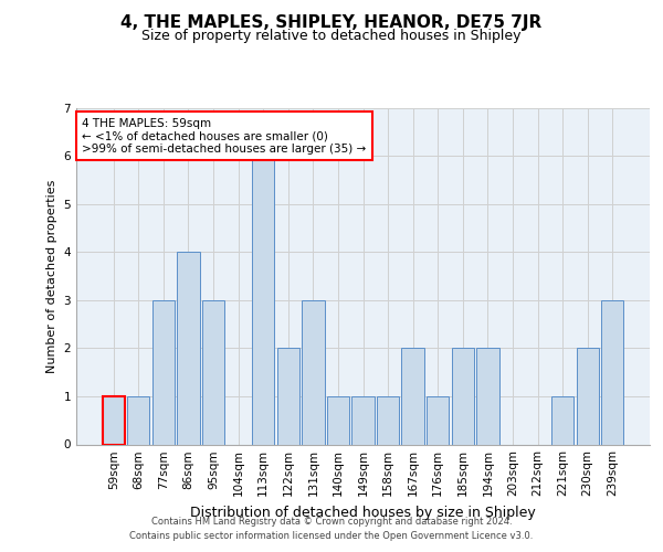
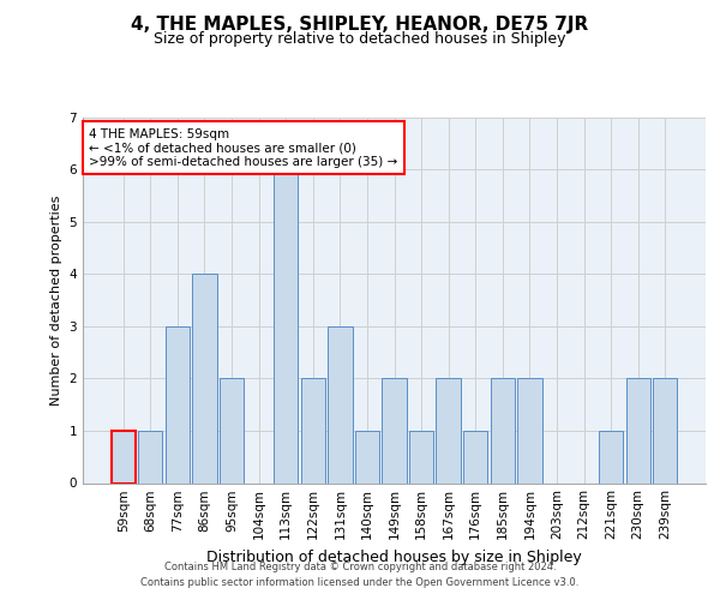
95sqm: 3 -> 2
149sqm: 1 -> 2
239sqm: 3 -> 2
